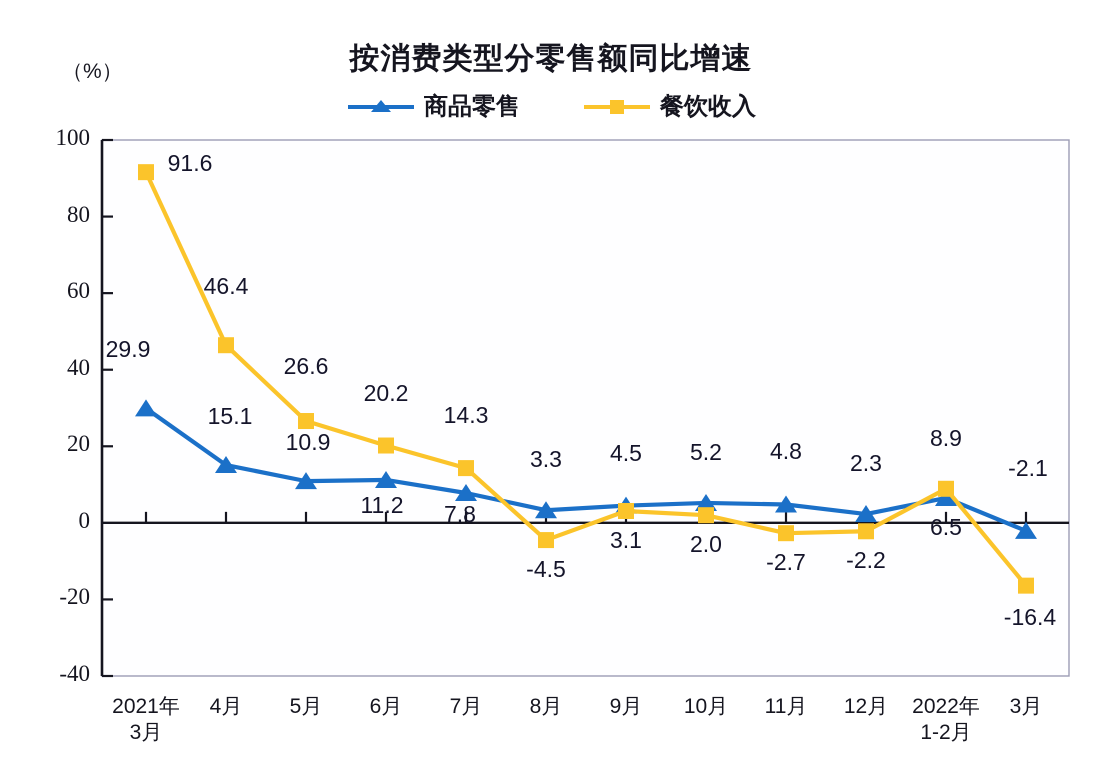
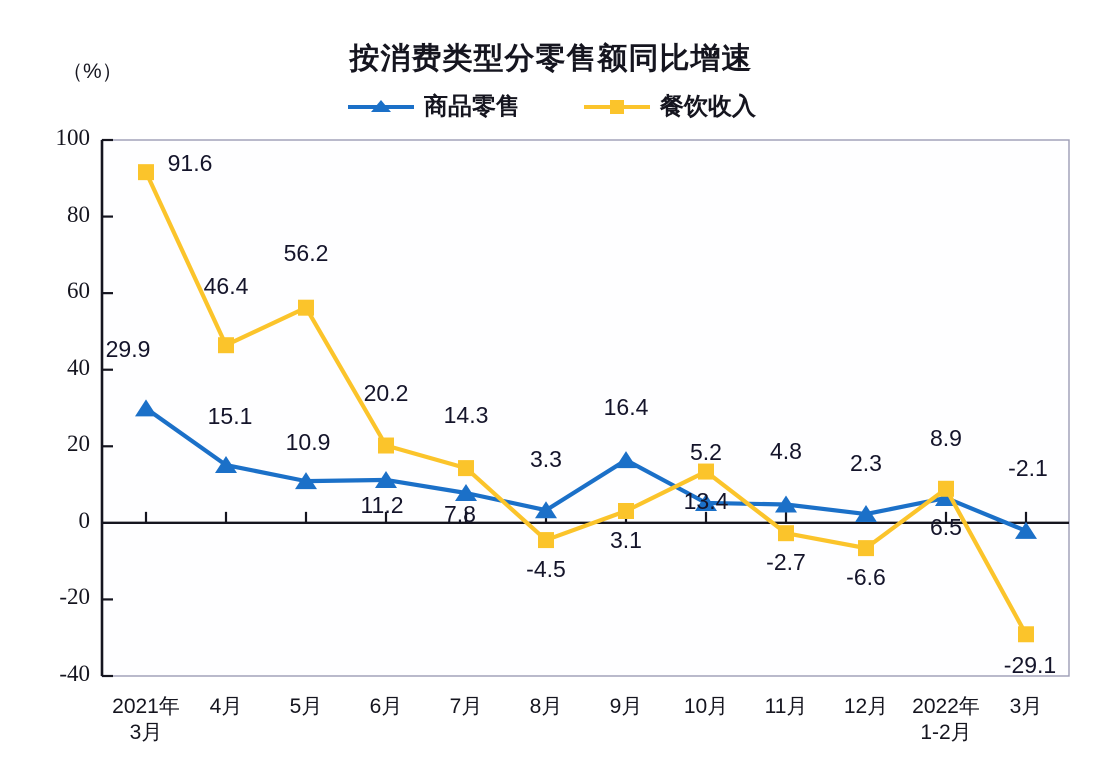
餐饮收入/5月: 26.6 -> 56.2
商品零售/9月: 4.5 -> 16.4
餐饮收入/10月: 2.0 -> 13.4
餐饮收入/12月: -2.2 -> -6.6
餐饮收入/3月: -16.4 -> -29.1
